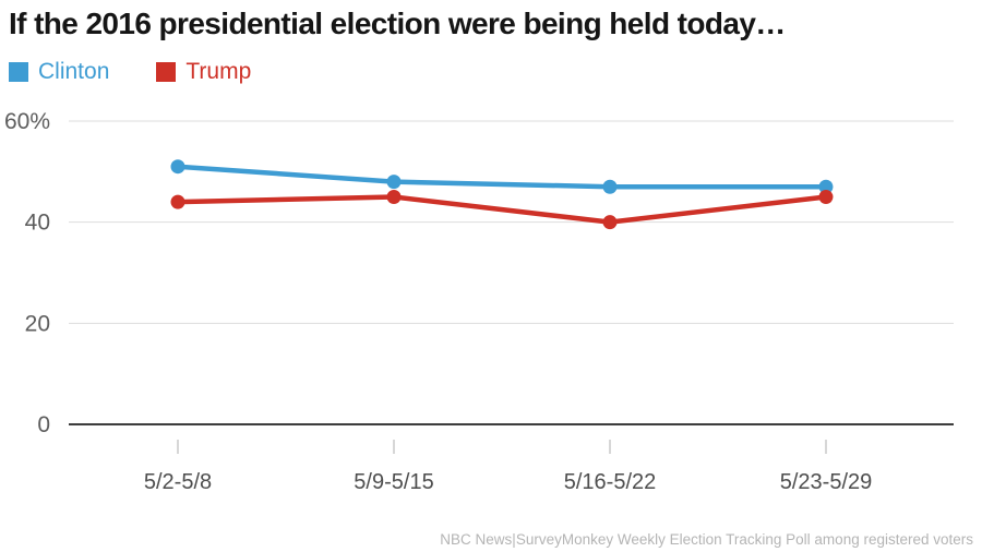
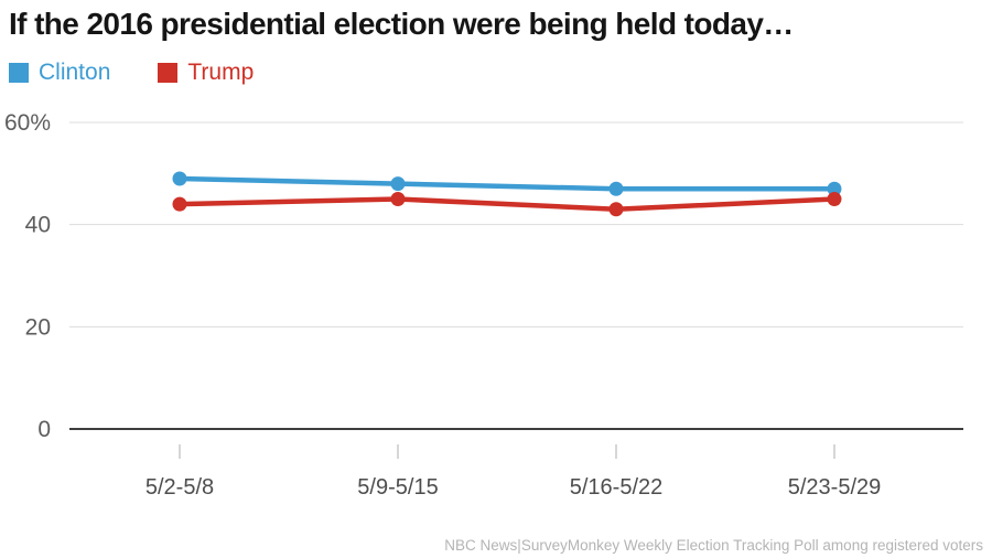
Clinton/5/2-5/8: 51% -> 49%
Trump/5/16-5/22: 40% -> 43%
